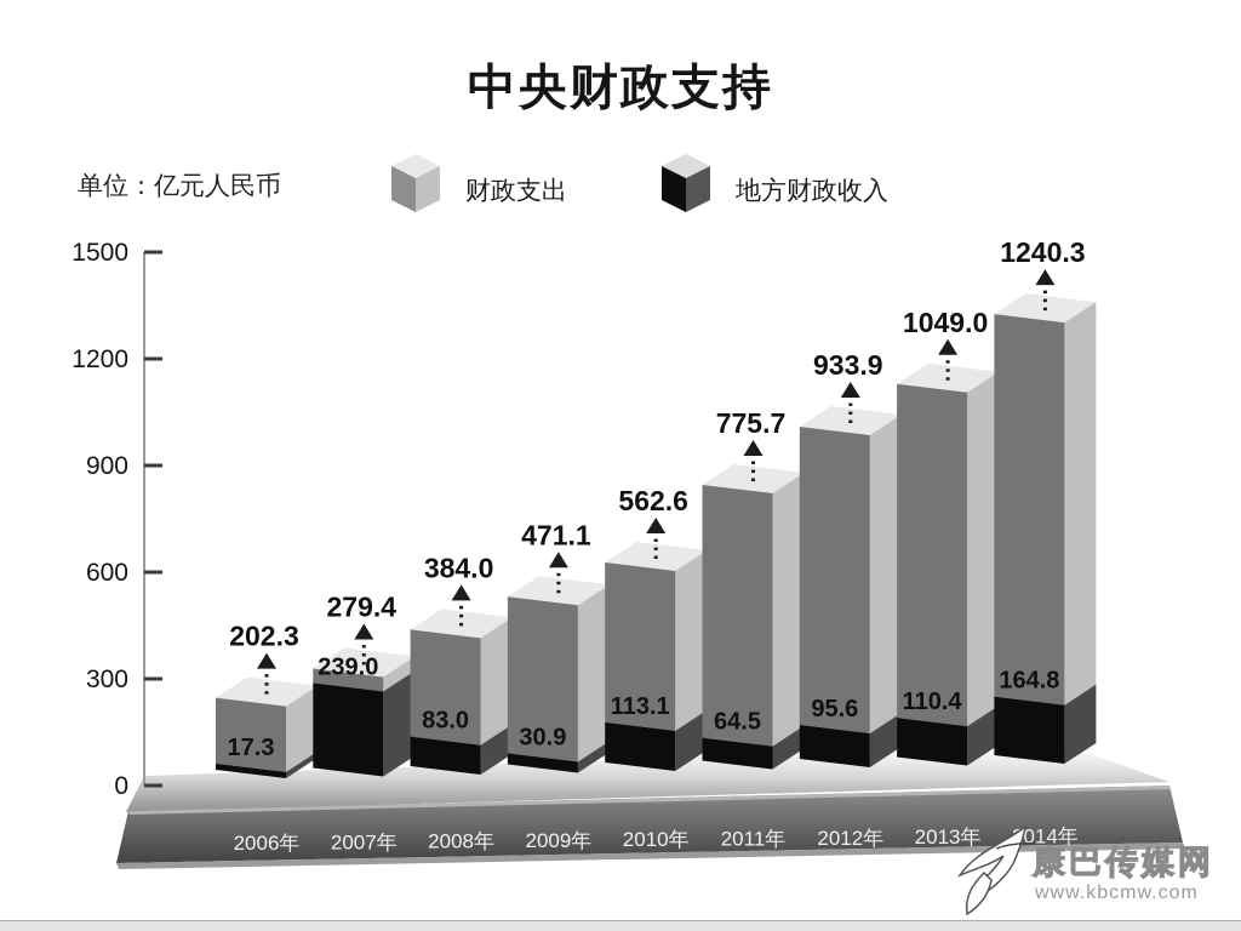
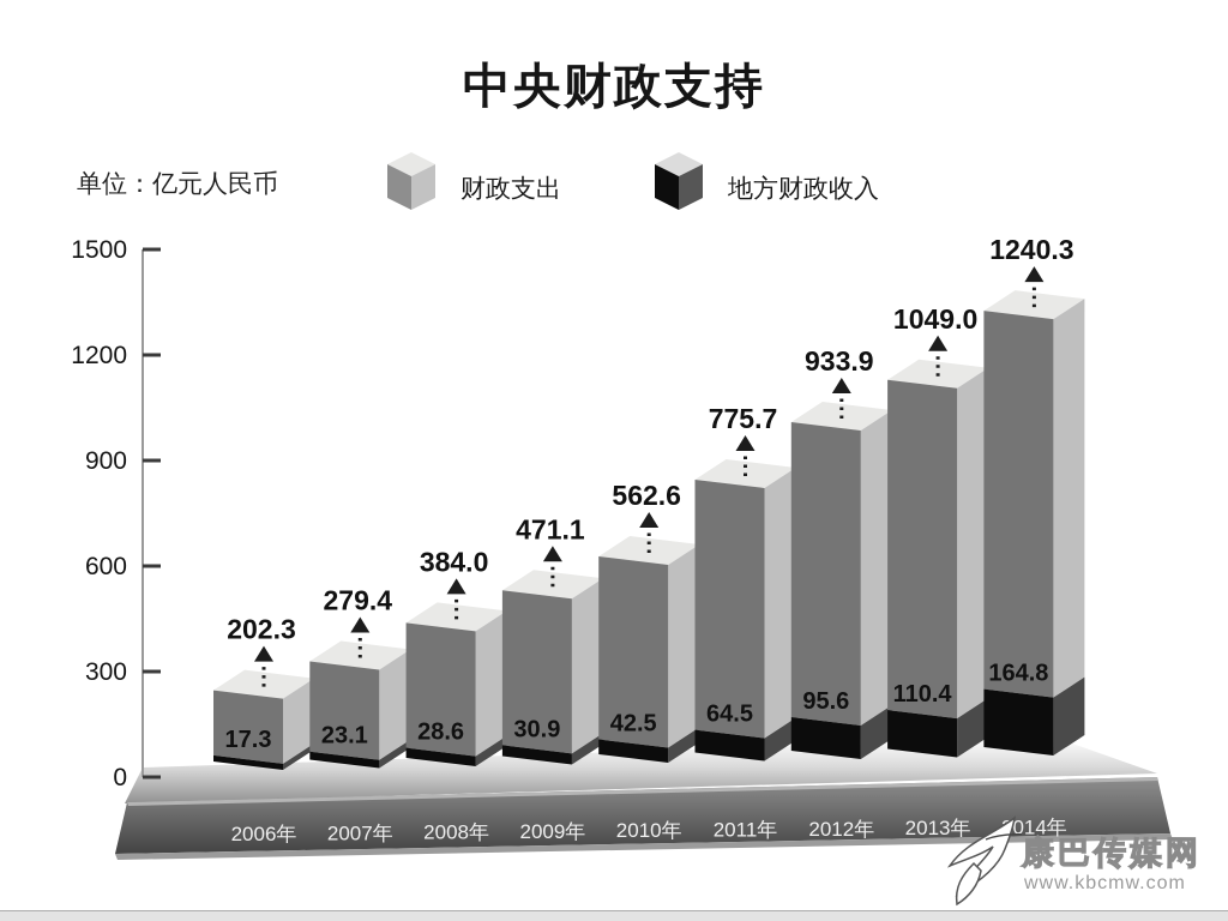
地方财政收入/2007年: 239.0 -> 23.1
地方财政收入/2008年: 83.0 -> 28.6
地方财政收入/2010年: 113.1 -> 42.5
